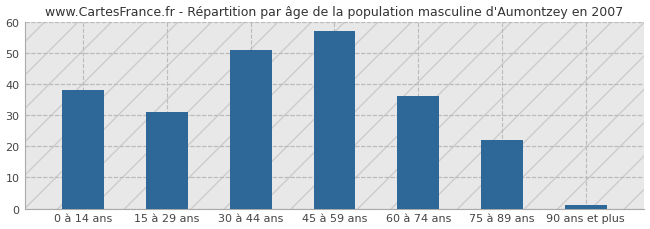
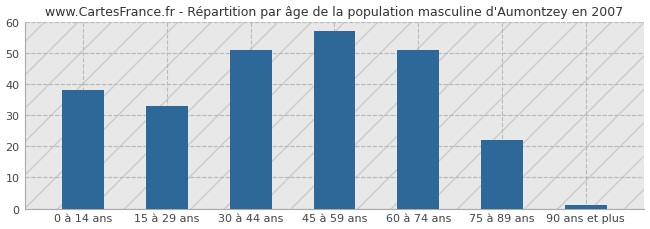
15 à 29 ans: 31 -> 33
60 à 74 ans: 36 -> 51
